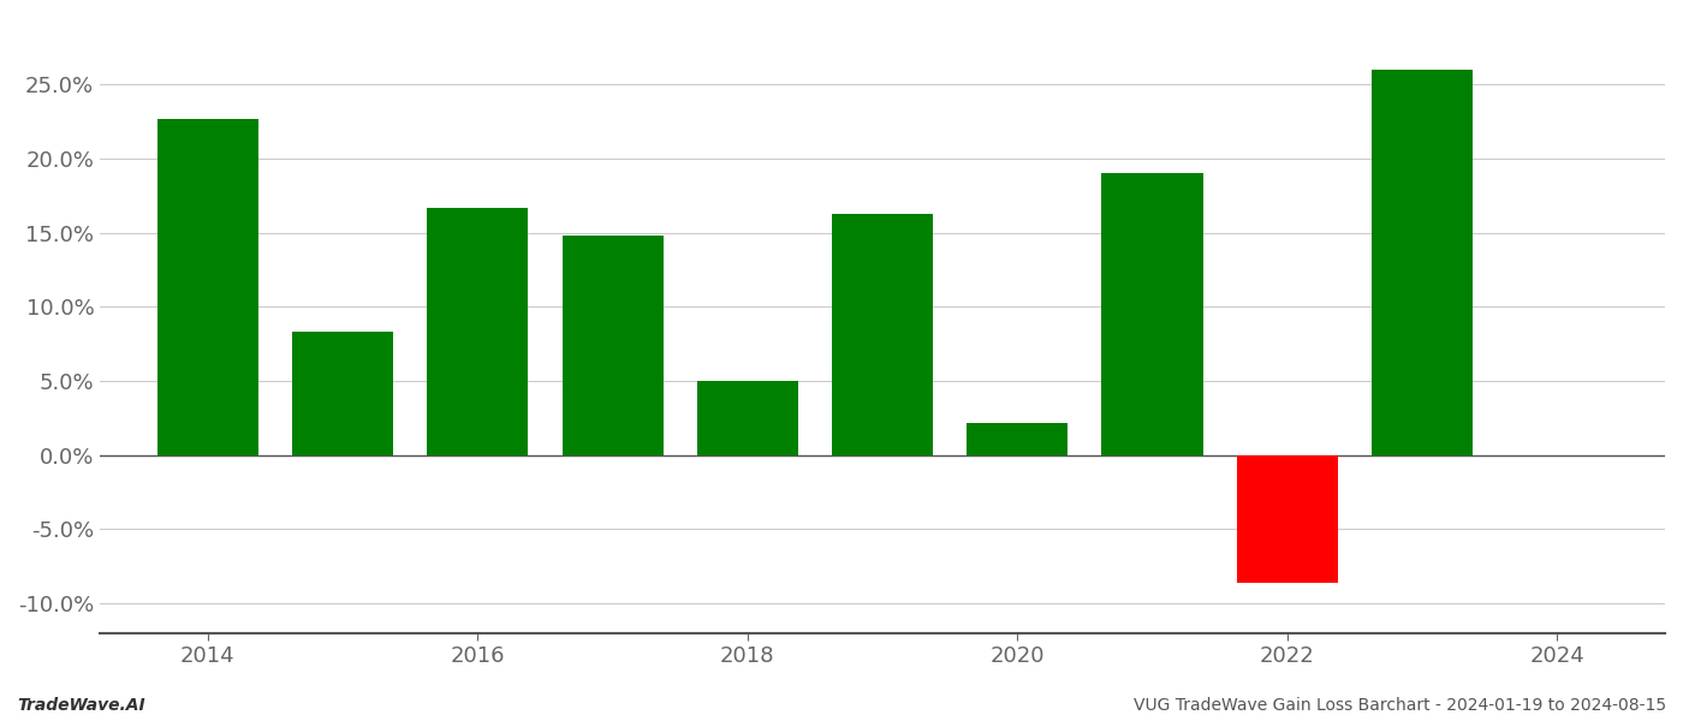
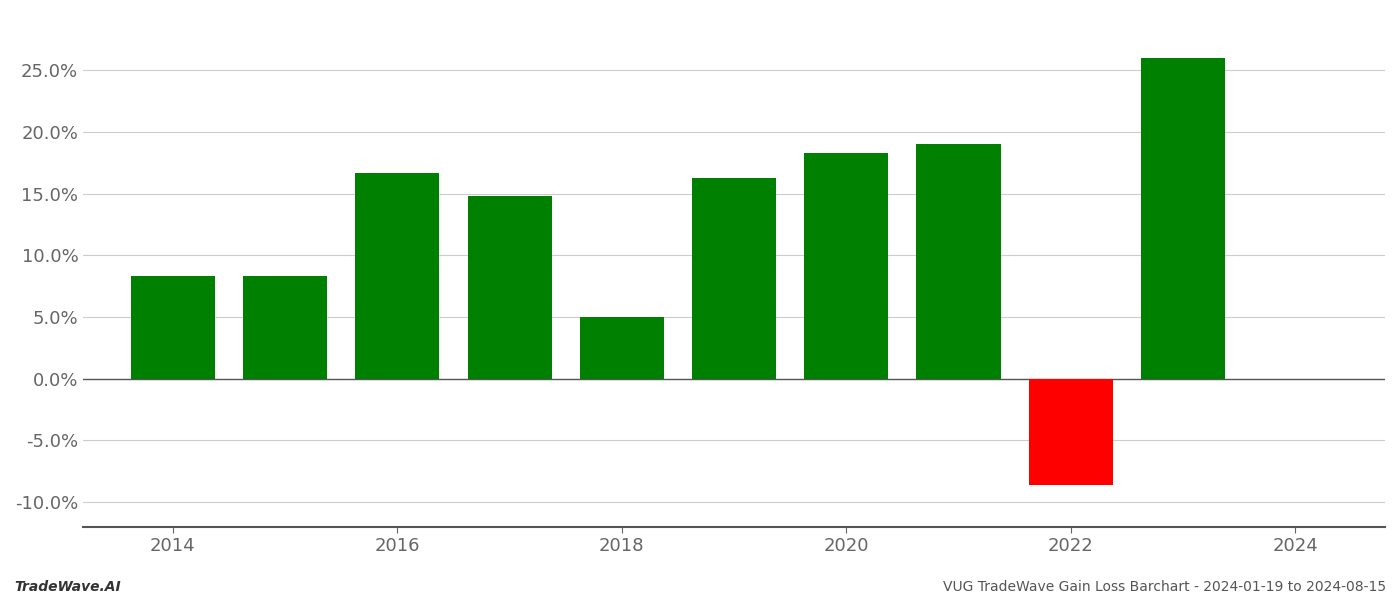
2014: 22.7% -> 8.3%
2020: 2.2% -> 18.3%
